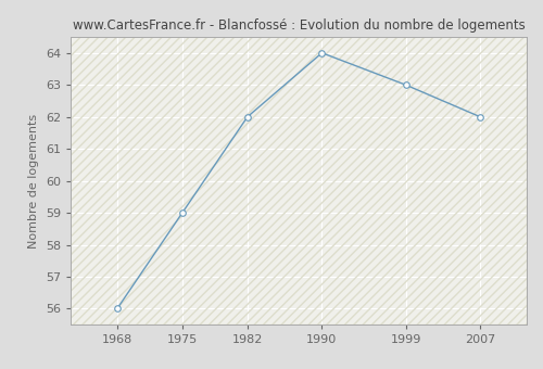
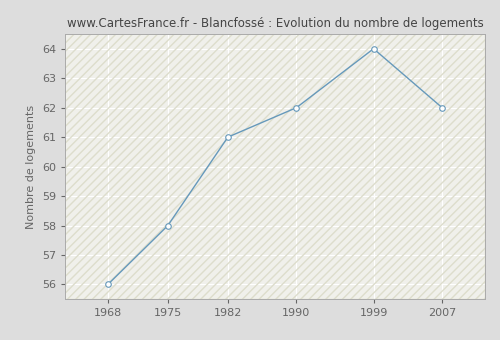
1975: 59 -> 58
1982: 62 -> 61
1990: 64 -> 62
1999: 63 -> 64
